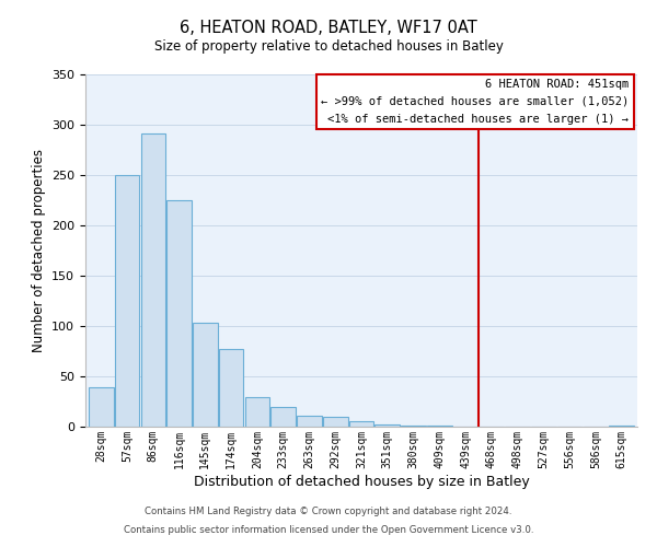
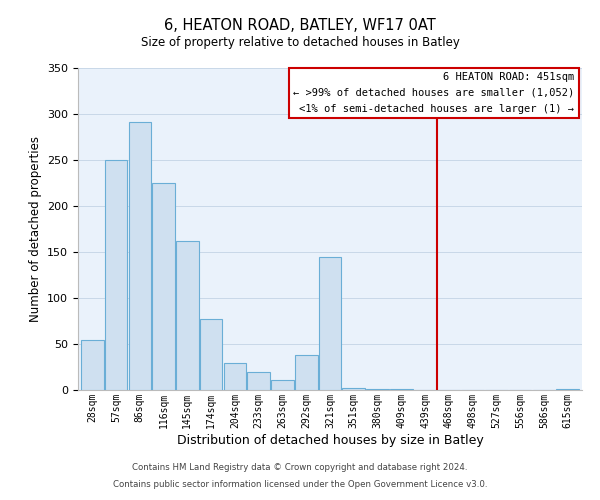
28sqm: 39 -> 54
145sqm: 103 -> 162
292sqm: 10 -> 38
321sqm: 5 -> 144
